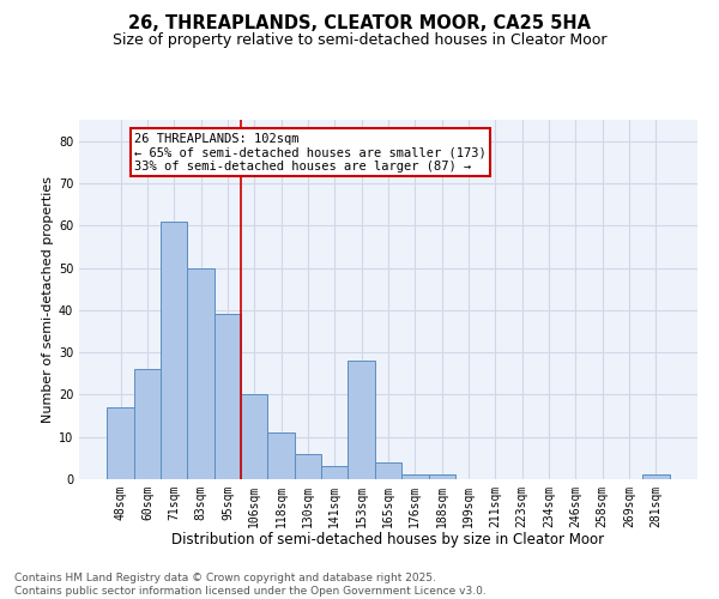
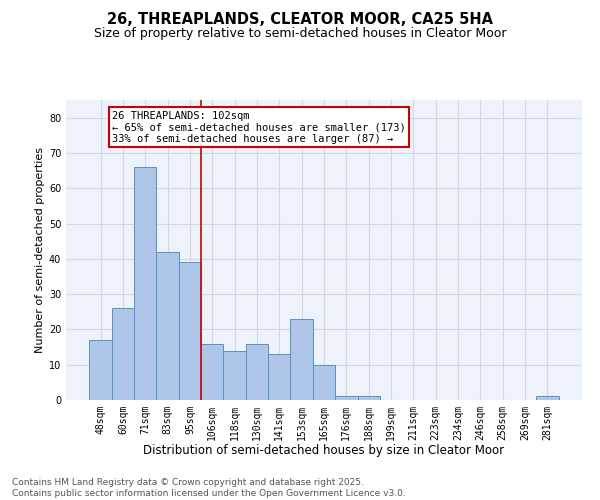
71sqm: 61 -> 66
83sqm: 50 -> 42
106sqm: 20 -> 16
118sqm: 11 -> 14
130sqm: 6 -> 16
141sqm: 3 -> 13
153sqm: 28 -> 23
165sqm: 4 -> 10
